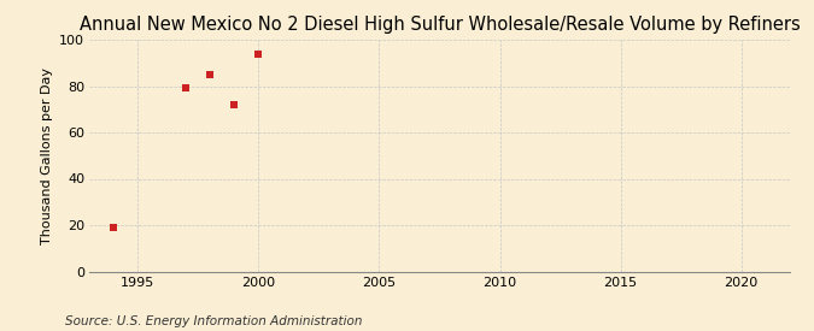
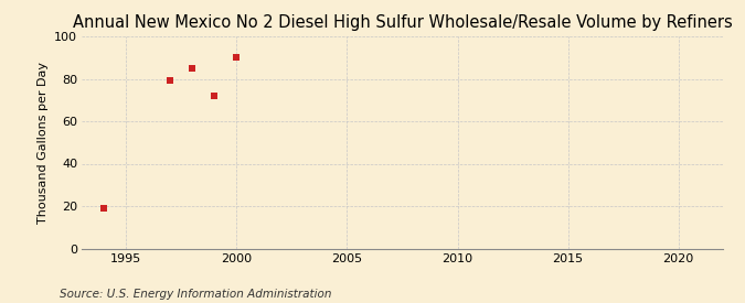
2000: 94 -> 90
